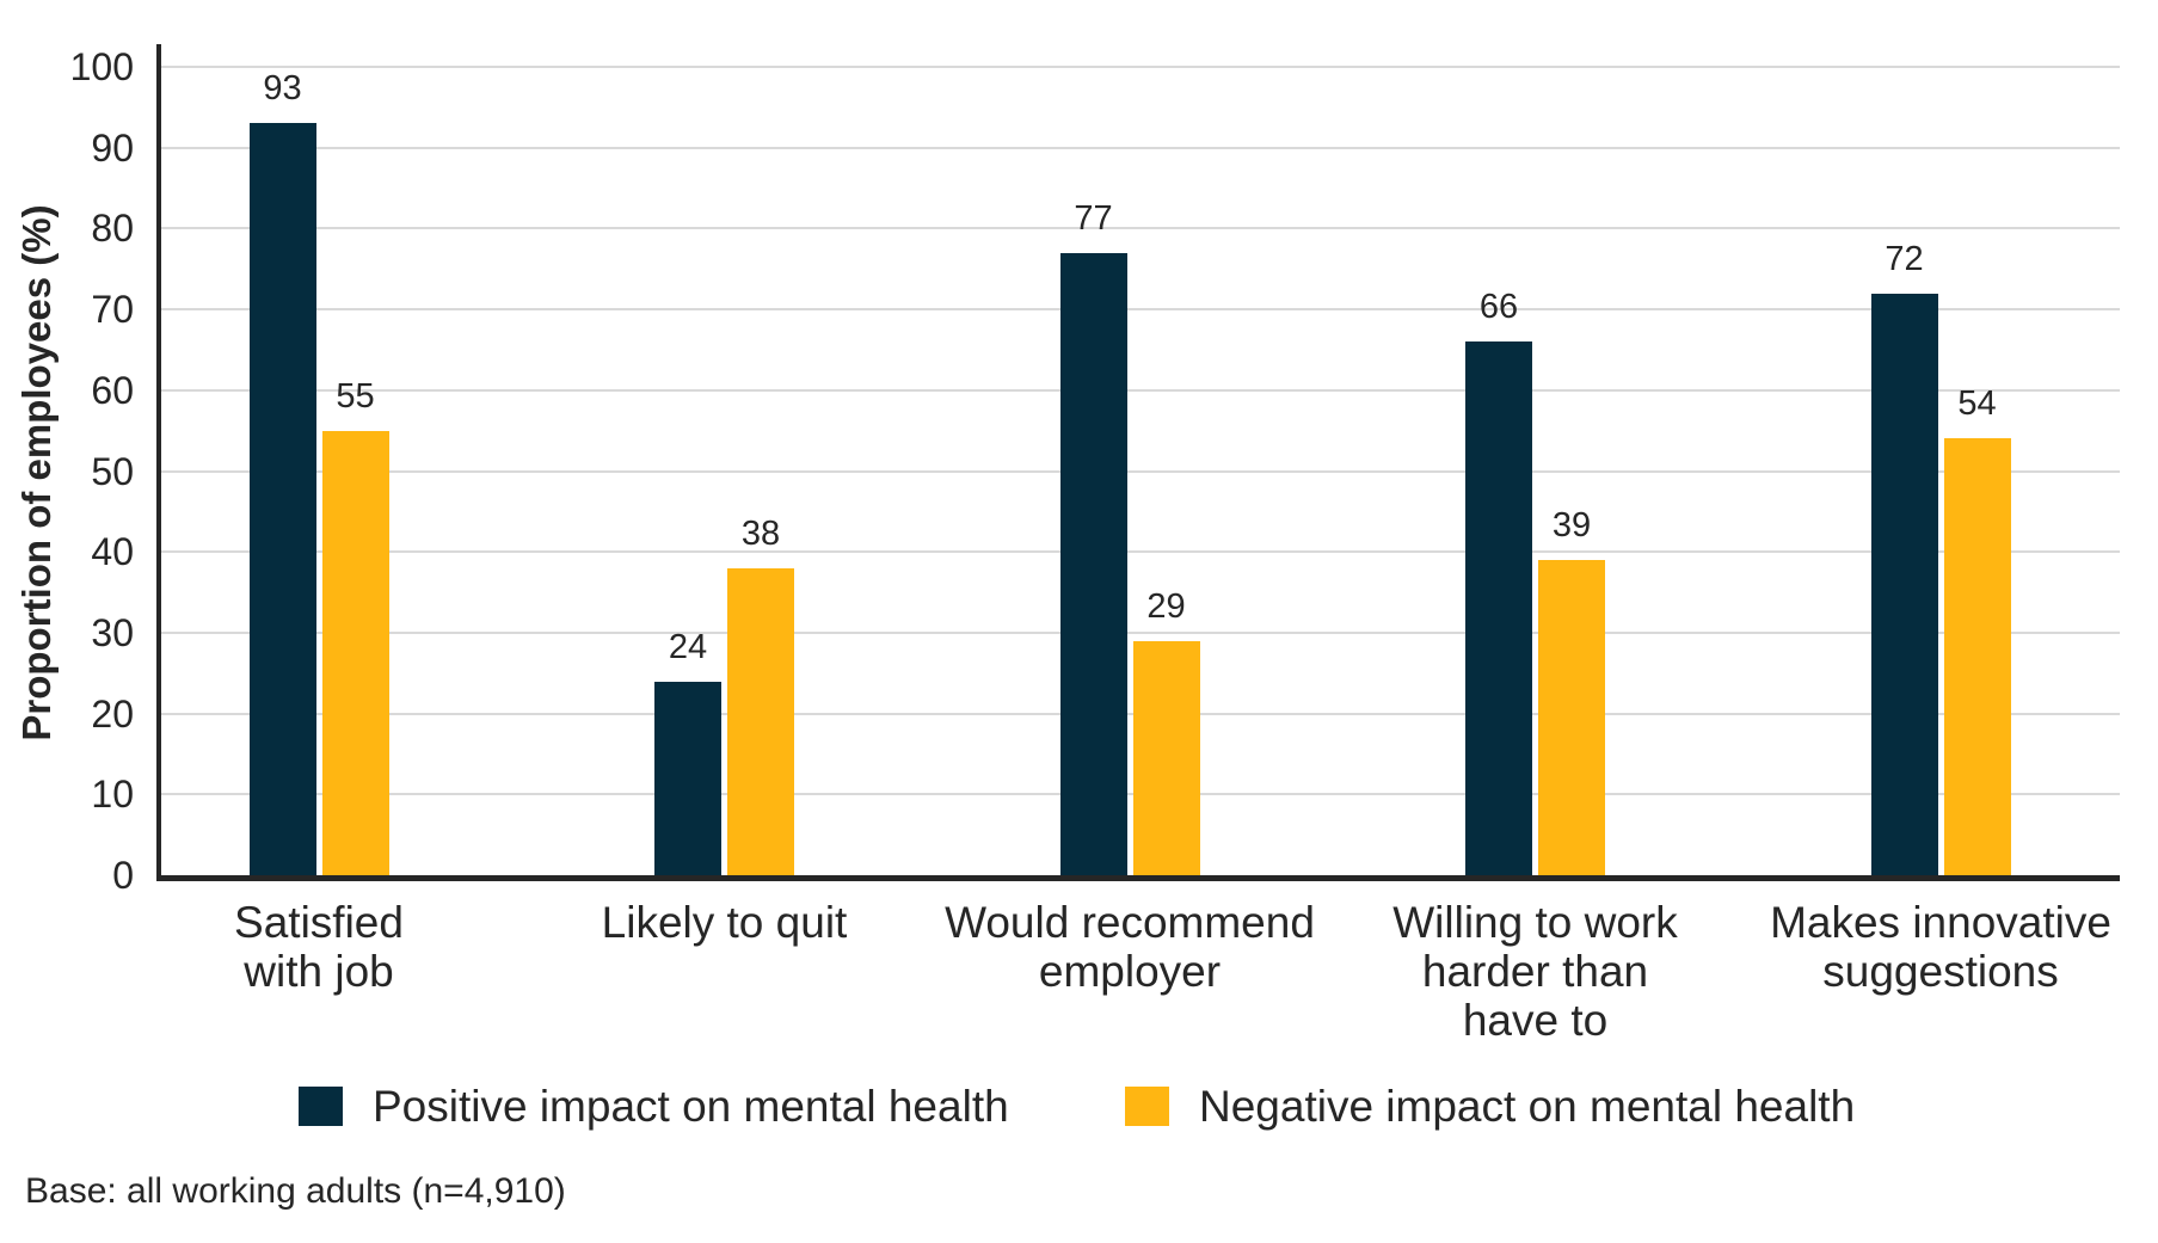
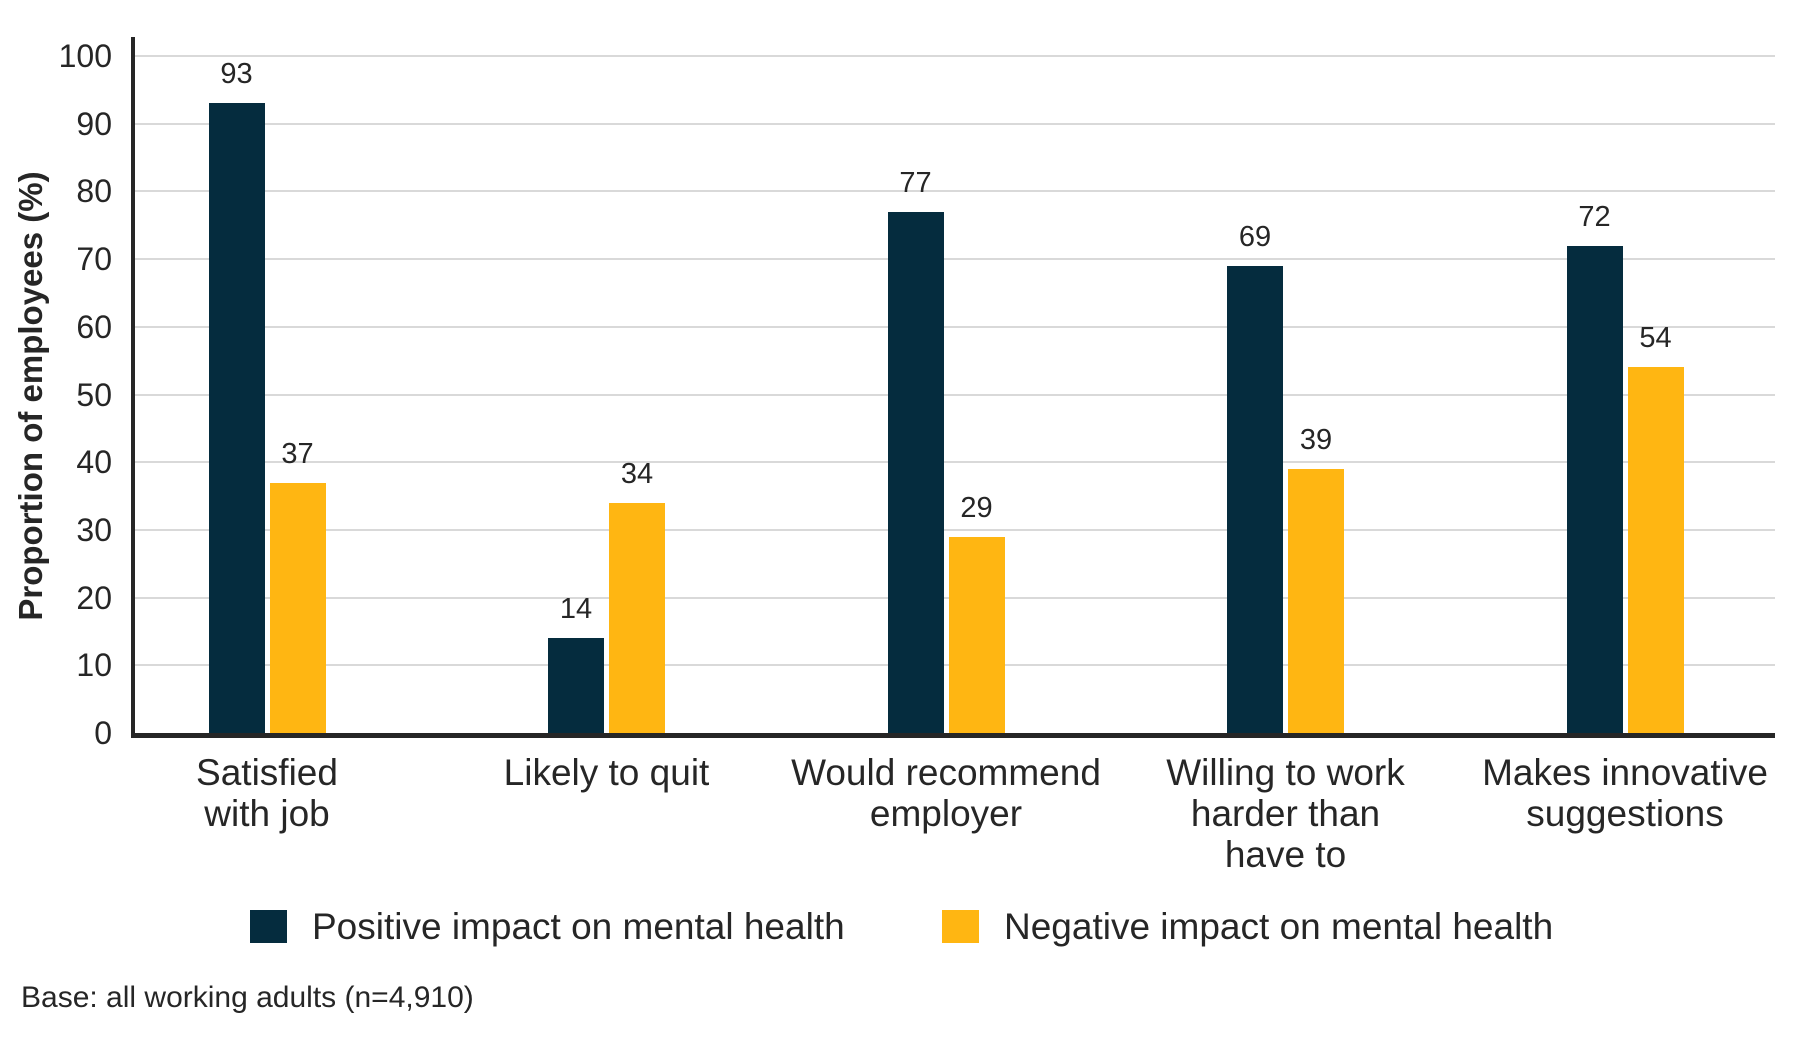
Negative impact on mental health/Satisfied with job: 55 -> 37
Positive impact on mental health/Likely to quit: 24 -> 14
Negative impact on mental health/Likely to quit: 38 -> 34
Positive impact on mental health/Willing to work harder than have to: 66 -> 69
